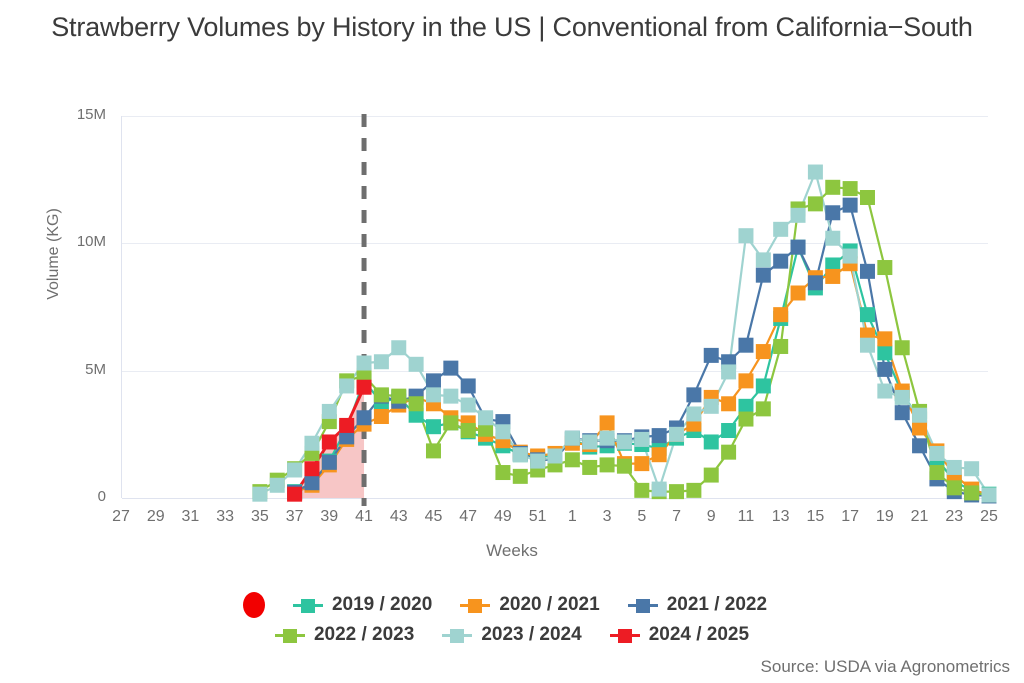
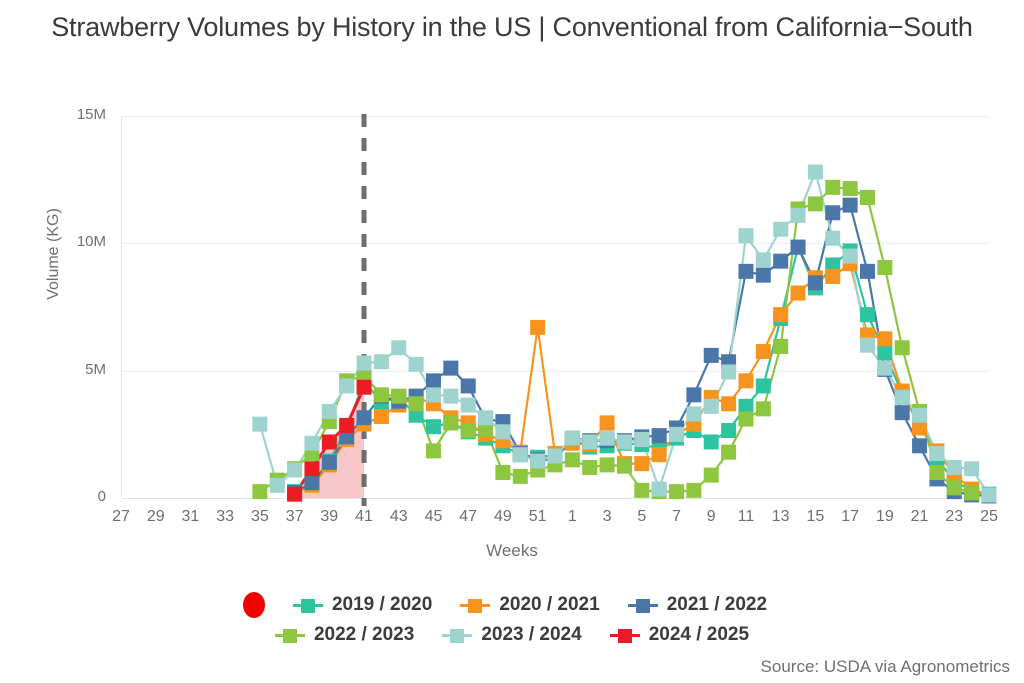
2023 / 2024/35: 0.2M -> 2.9M
2020 / 2021/51: 1.6M -> 6.7M
2021 / 2022/11: 6.0M -> 8.9M
2023 / 2024/19: 4.2M -> 5.1M
